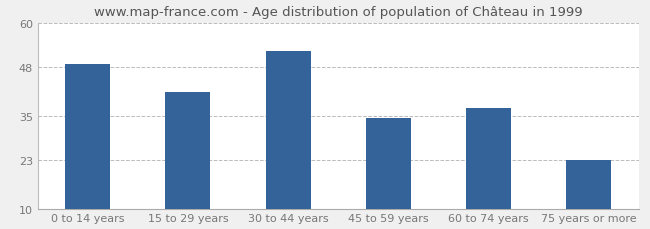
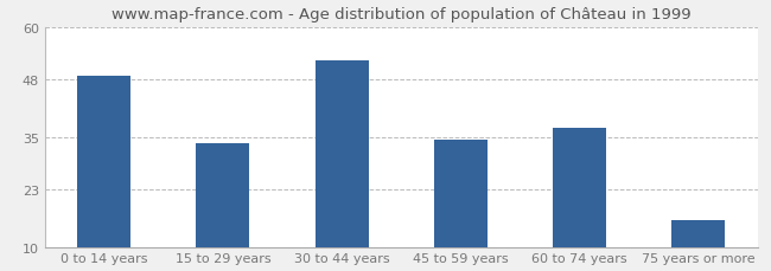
15 to 29 years: 41.5 -> 33.5
75 years or more: 23.0 -> 16.0
